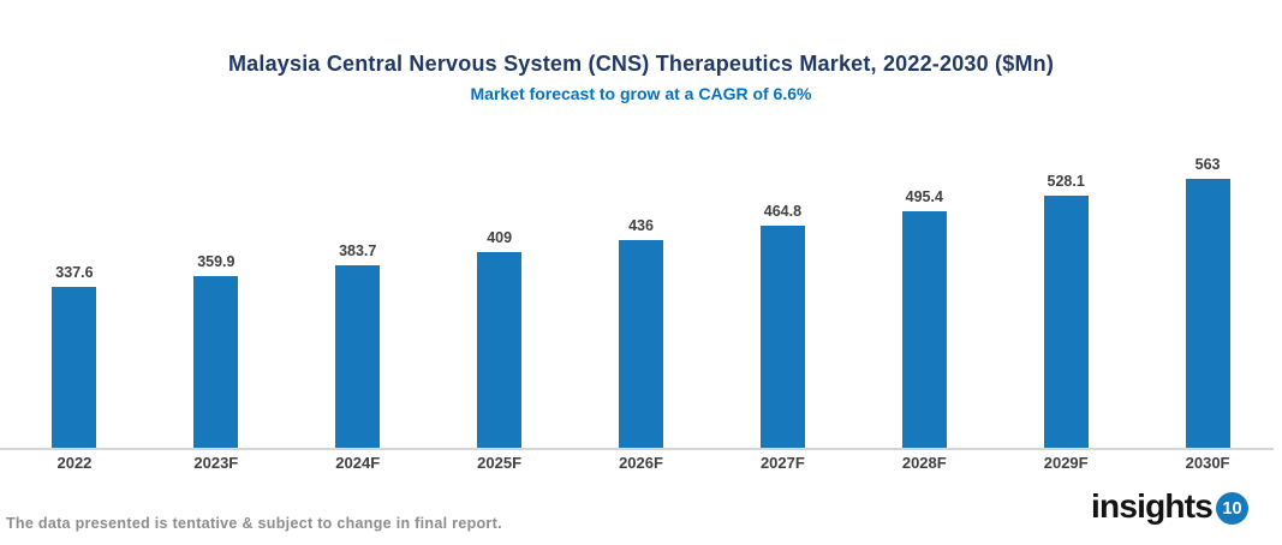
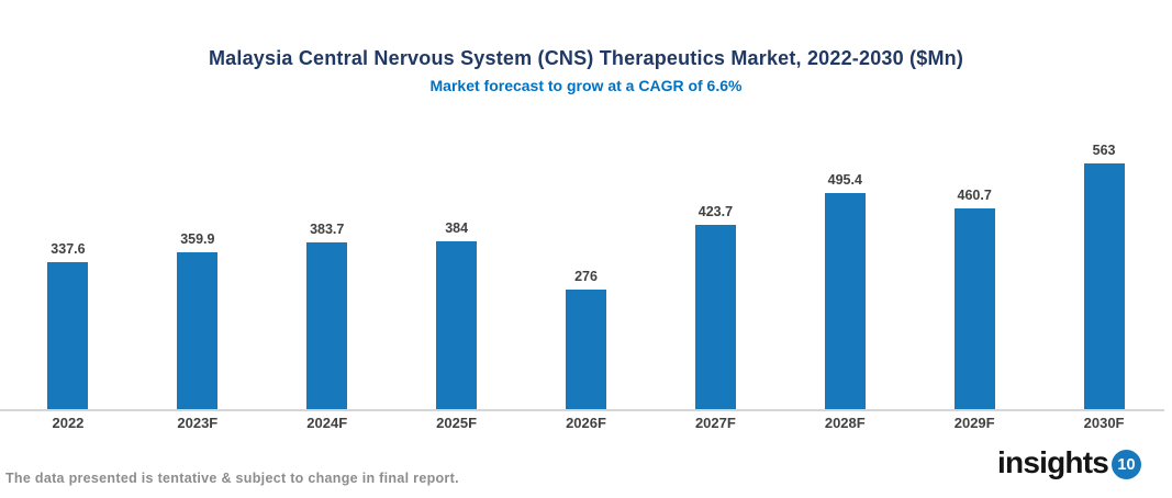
2025F: 409 -> 384
2026F: 436 -> 276
2027F: 464.8 -> 423.7
2029F: 528.1 -> 460.7
